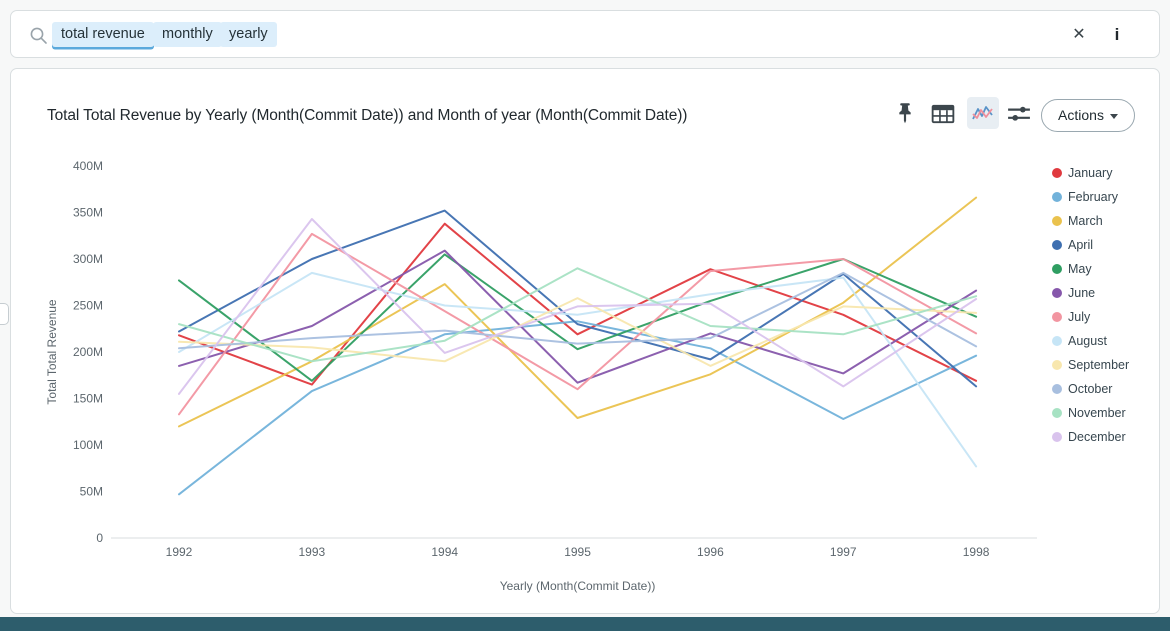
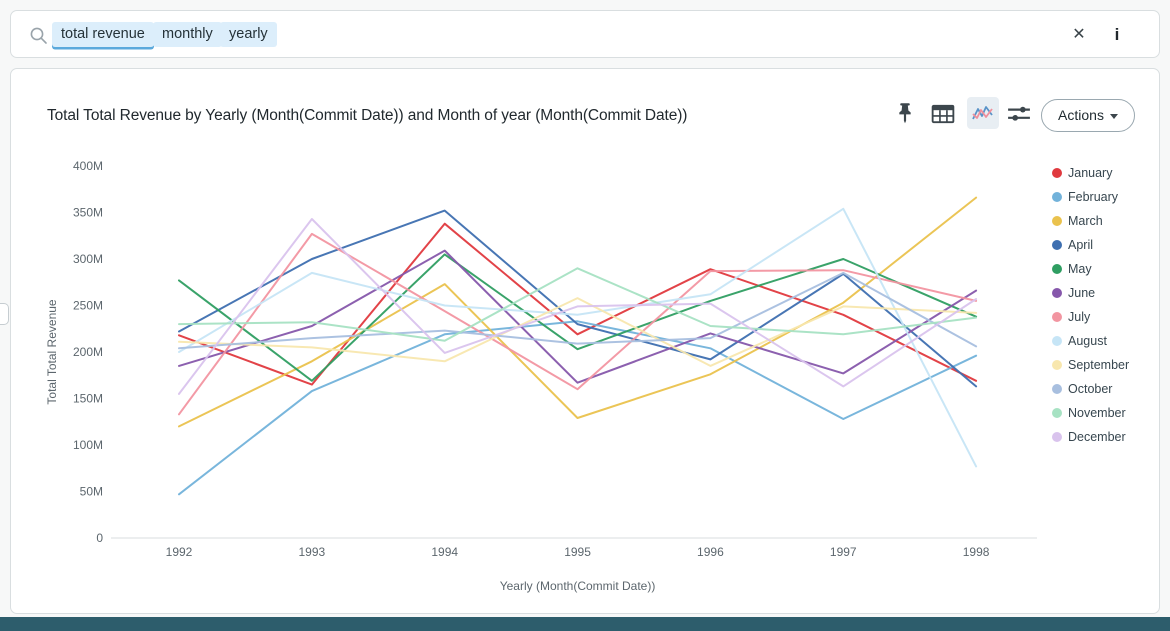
November/1993: 190M -> 230M
July/1997: 300M -> 290M
August/1997: 280M -> 350M
July/1998: 220M -> 260M
November/1998: 260M -> 240M
